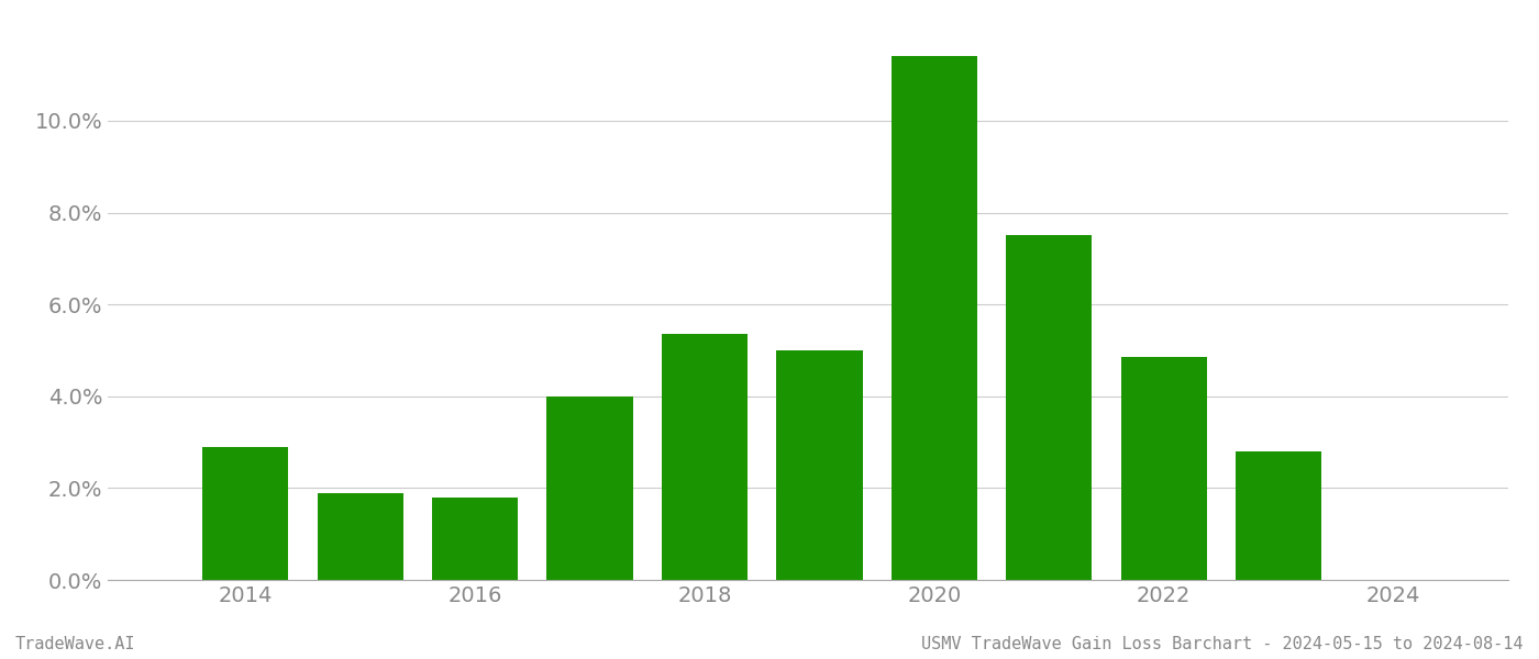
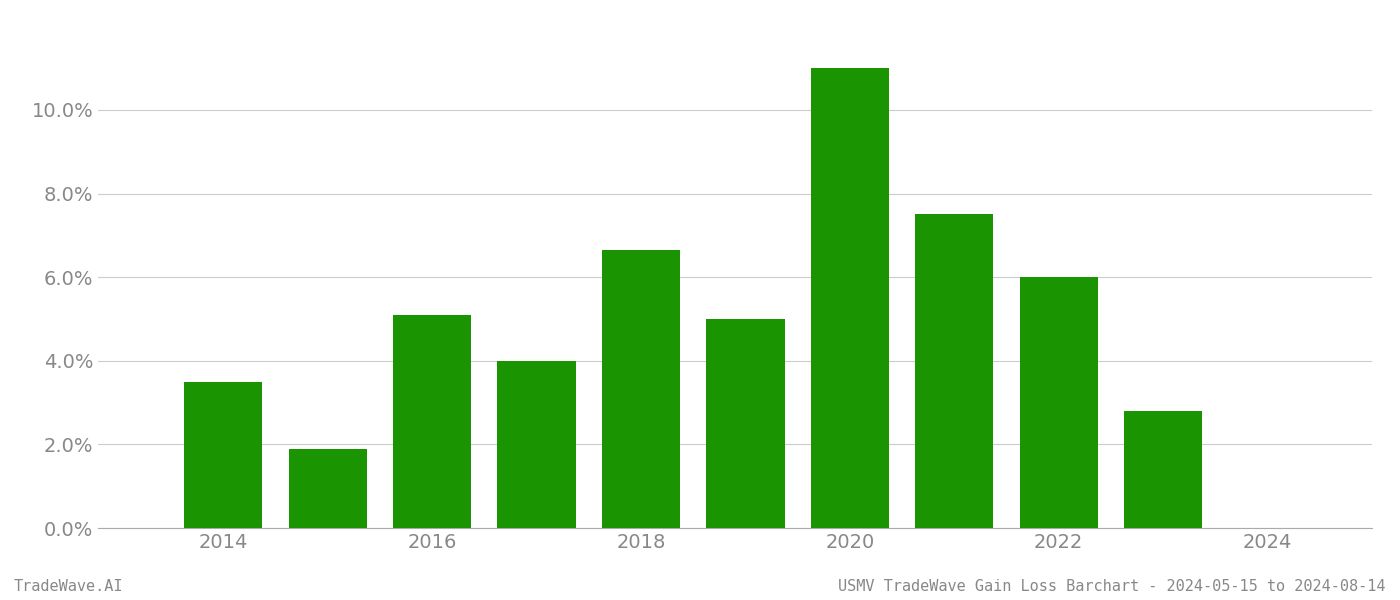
2014: 2.90% -> 3.50%
2016: 1.80% -> 5.10%
2018: 5.35% -> 6.65%
2020: 11.40% -> 11.00%
2022: 4.85% -> 6.00%
